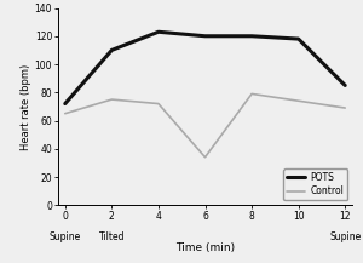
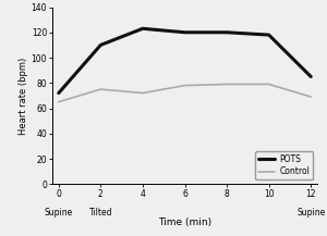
Control/6: 34 -> 78
Control/10: 74 -> 79
